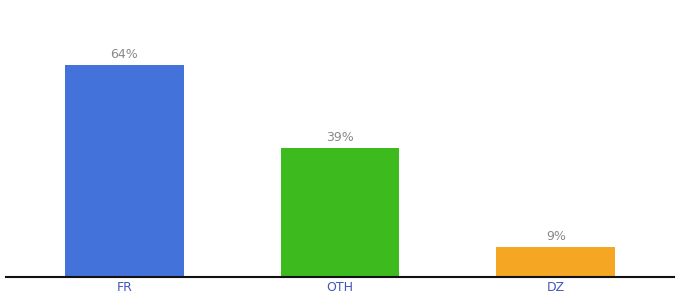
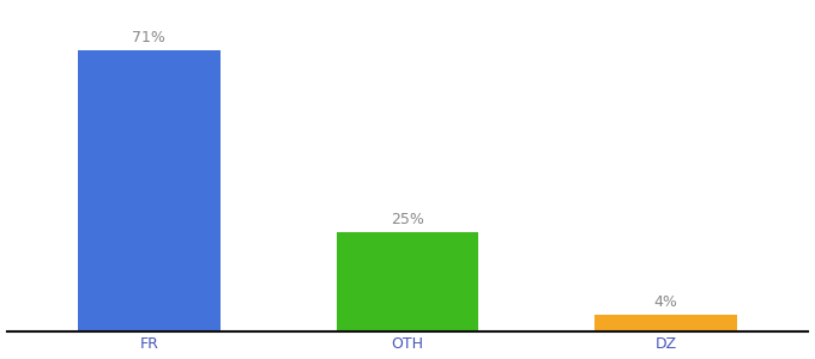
FR: 64% -> 71%
OTH: 39% -> 25%
DZ: 9% -> 4%
